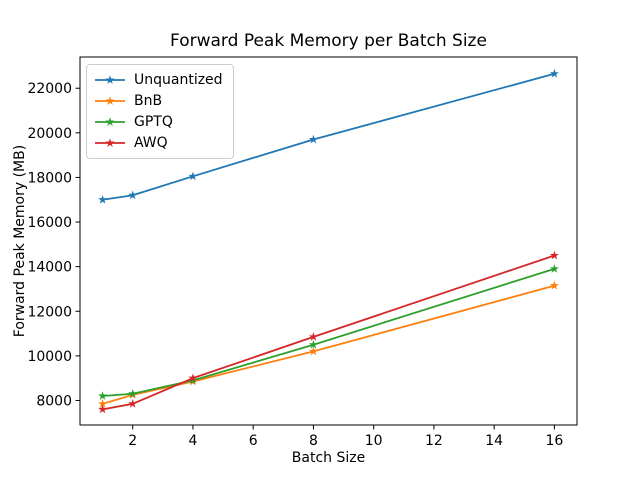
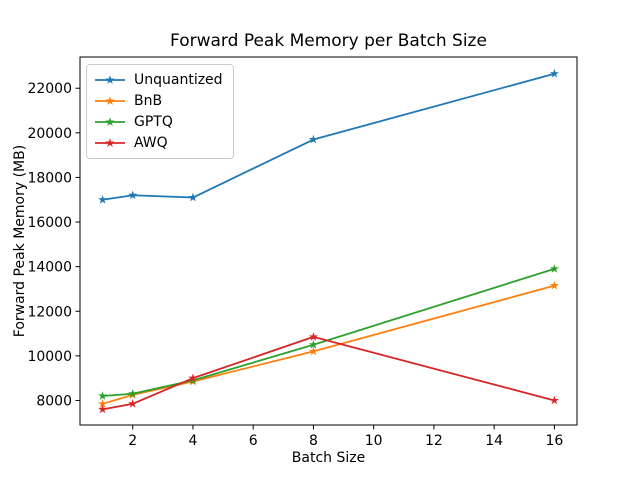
Unquantized/4: 18000 -> 17100
AWQ/16: 14500 -> 8000
